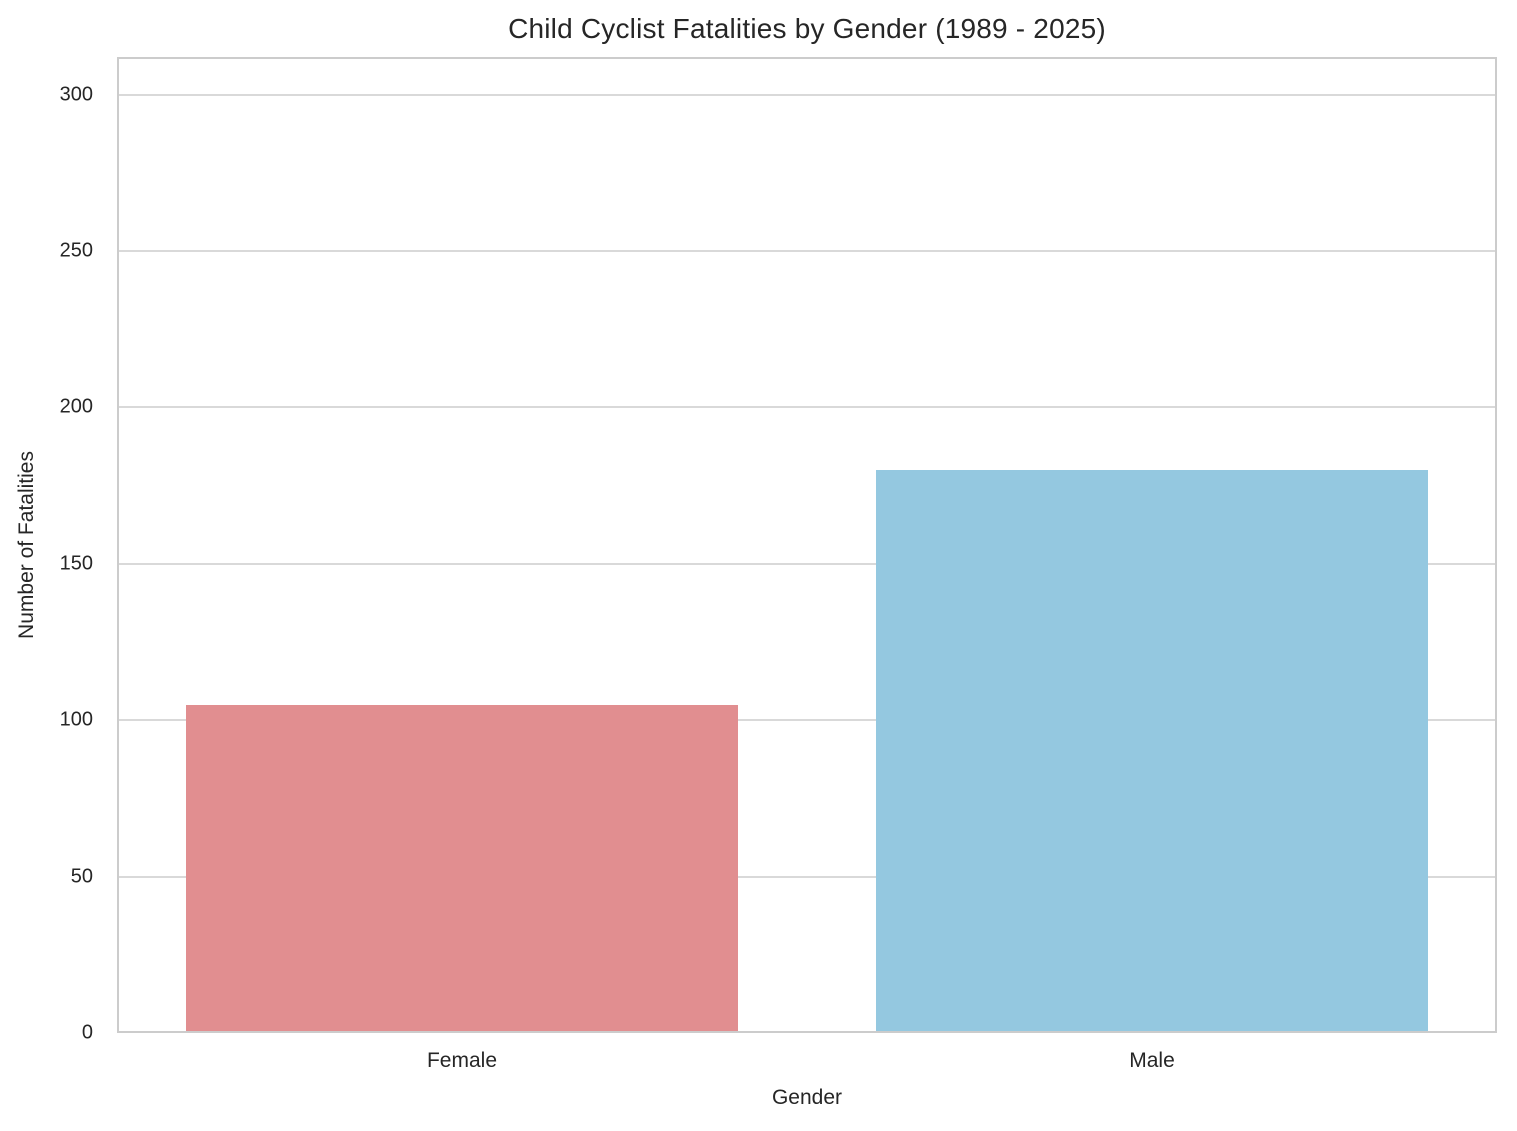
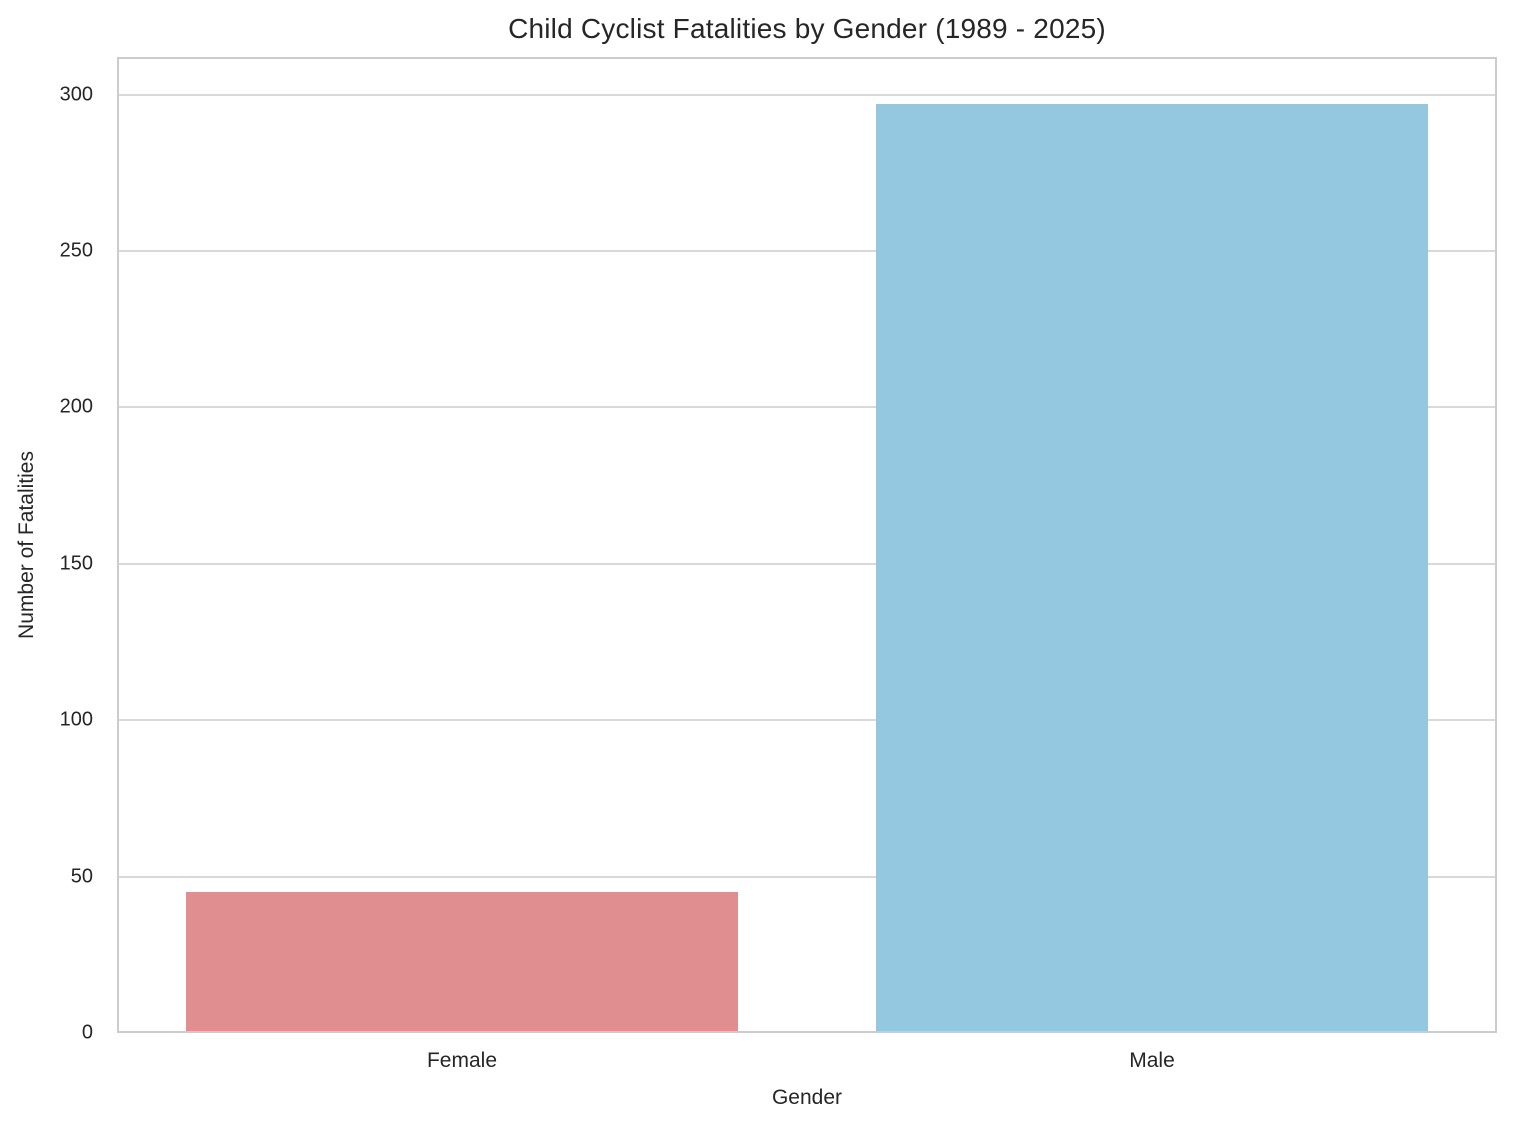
Female: 105 -> 45
Male: 180 -> 297
